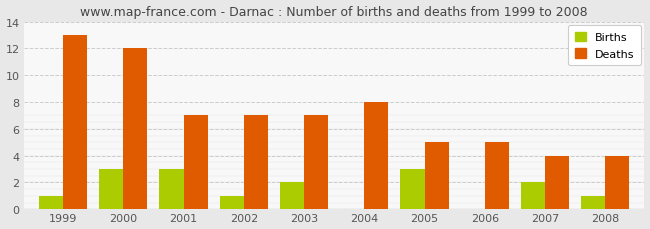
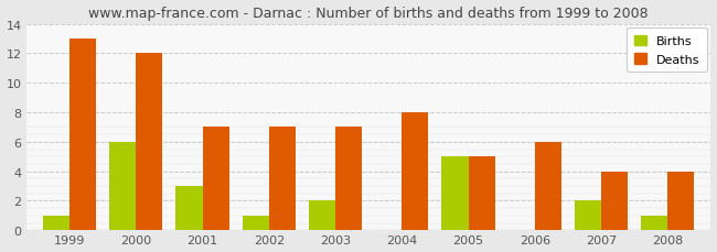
Births/2000: 3 -> 6
Births/2005: 3 -> 5
Deaths/2006: 5 -> 6
